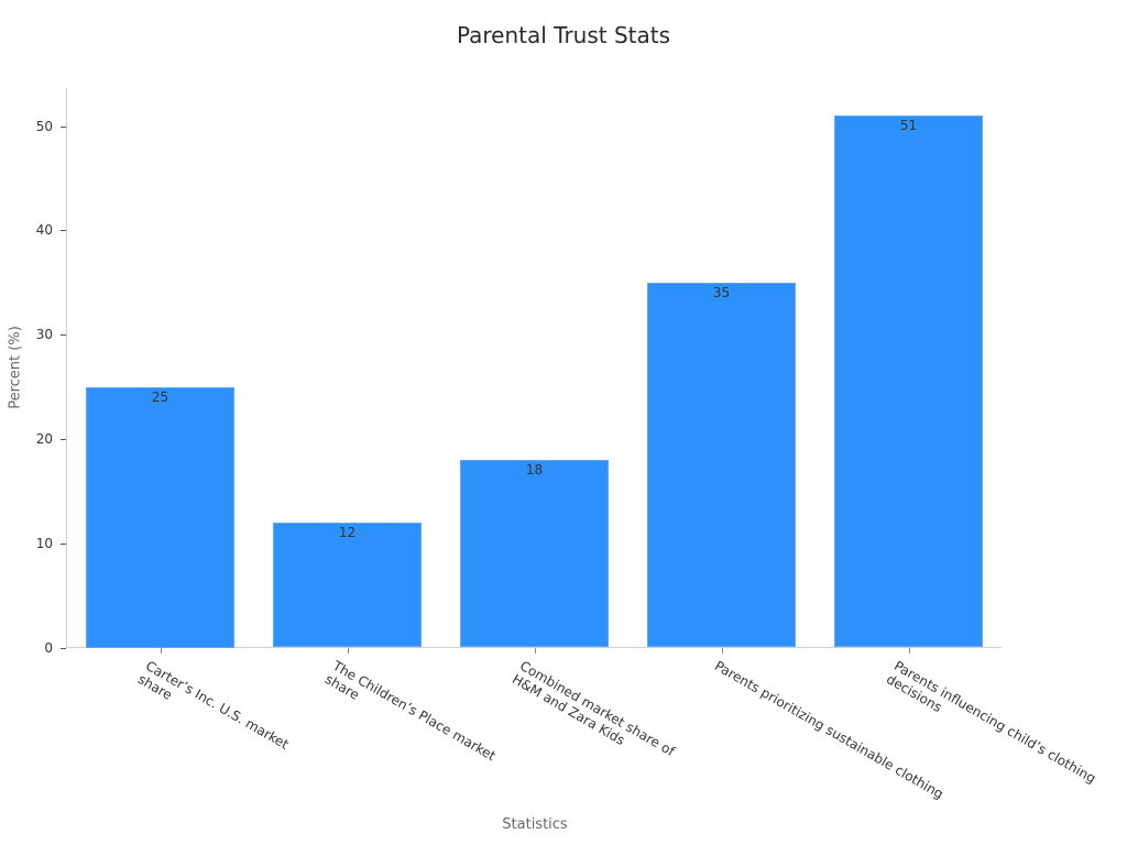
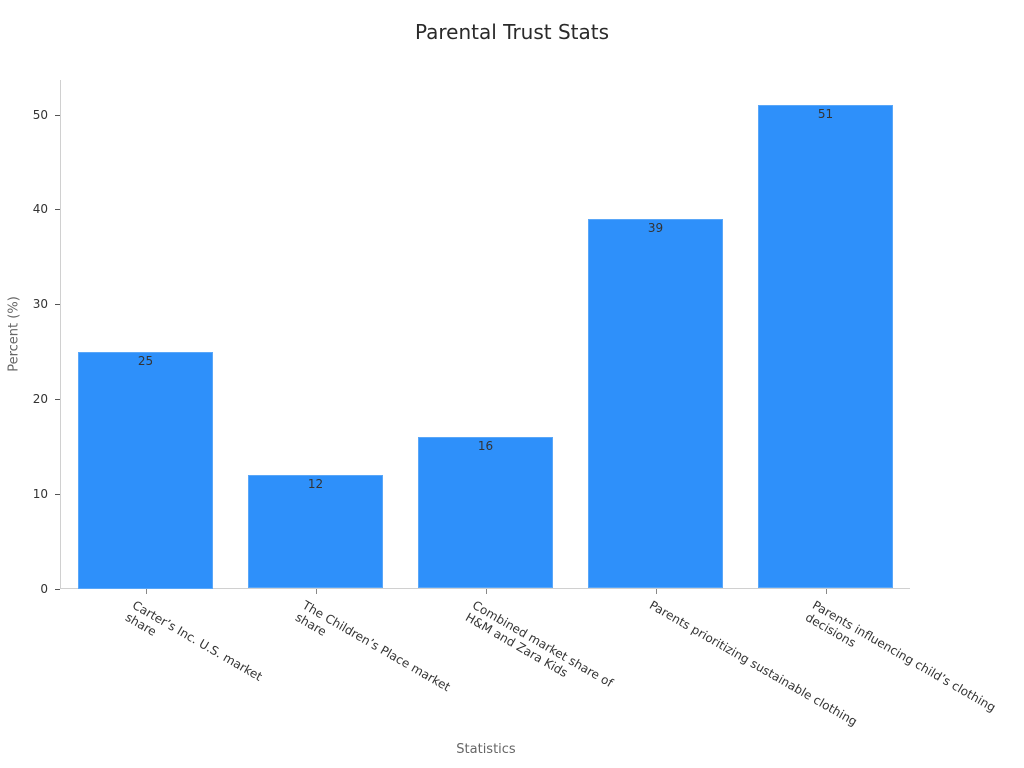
Combined market share of H&M and Zara Kids: 18 -> 16
Parents prioritizing sustainable clothing: 35 -> 39
